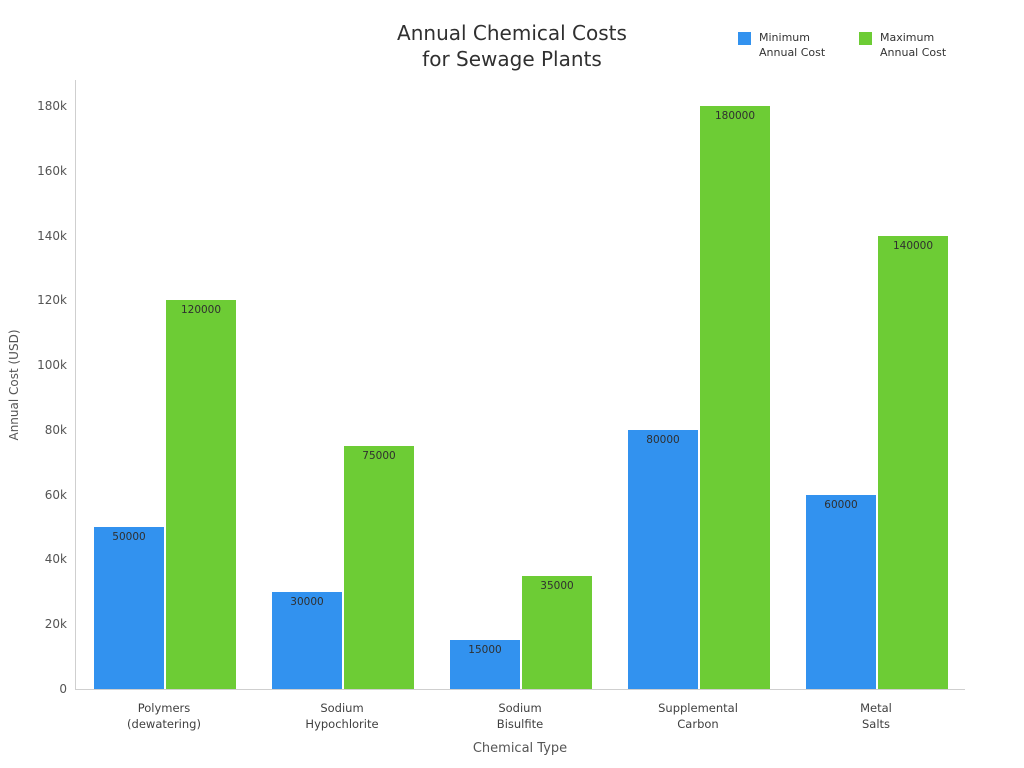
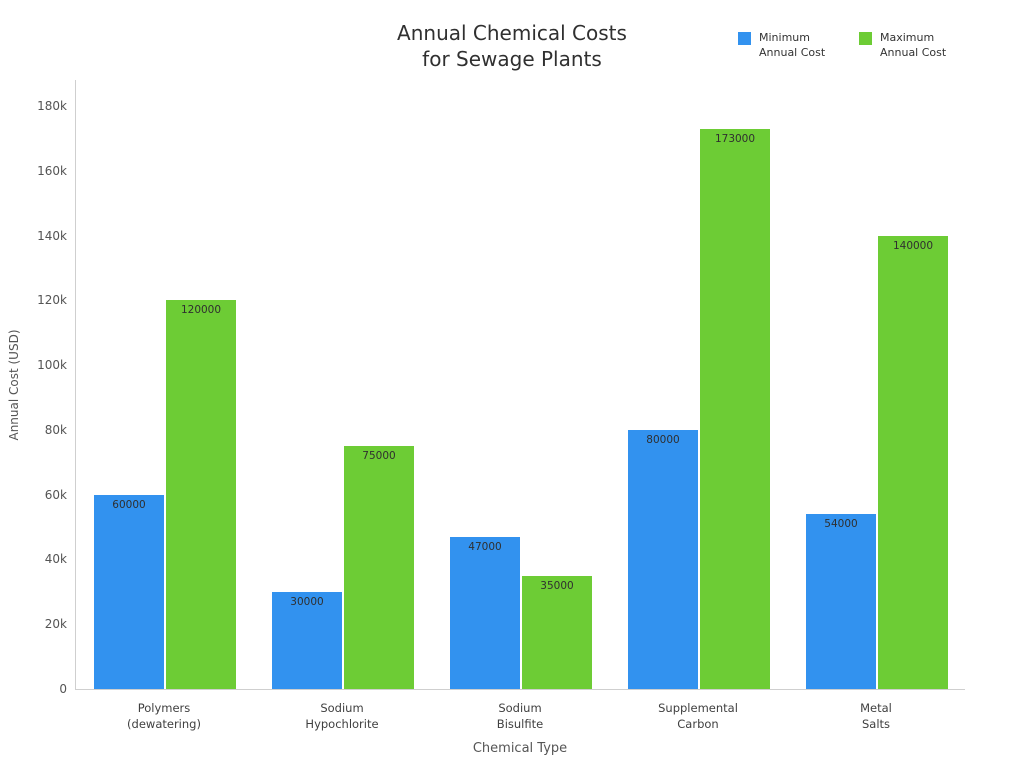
Minimum Annual Cost/Polymers (dewatering): 50000 -> 60000
Minimum Annual Cost/Sodium Bisulfite: 15000 -> 47000
Maximum Annual Cost/Supplemental Carbon: 180000 -> 173000
Minimum Annual Cost/Metal Salts: 60000 -> 54000
